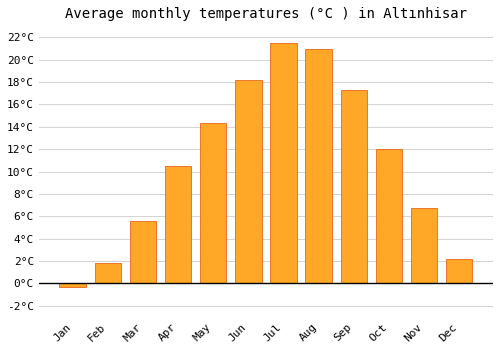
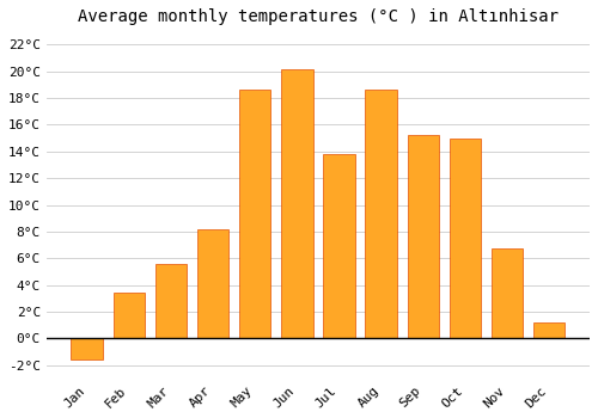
Jan: -0.3°C -> -1.6°C
Feb: 1.8°C -> 3.4°C
Apr: 10.5°C -> 8.2°C
May: 14.3°C -> 18.6°C
Jun: 18.2°C -> 20.2°C
Jul: 21.5°C -> 13.8°C
Aug: 21.0°C -> 18.6°C
Sep: 17.3°C -> 15.2°C
Oct: 12.0°C -> 15.0°C
Dec: 2.2°C -> 1.2°C
